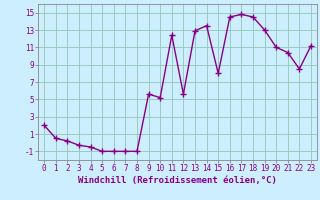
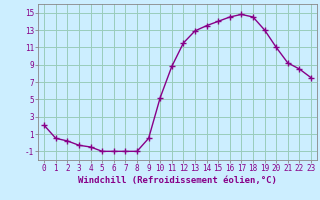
9: 5.6 -> 0.5
11: 12.4 -> 8.8
12: 5.6 -> 11.5
15: 8.0 -> 14.0
21: 10.4 -> 9.2
23: 11.2 -> 7.5
